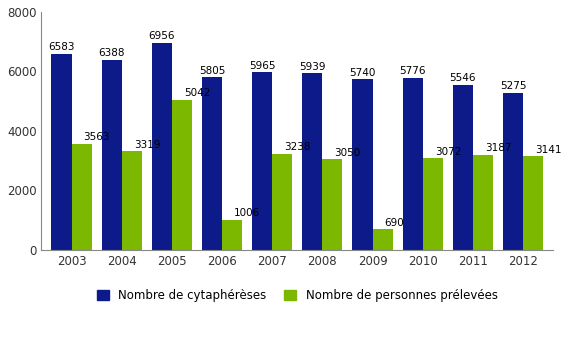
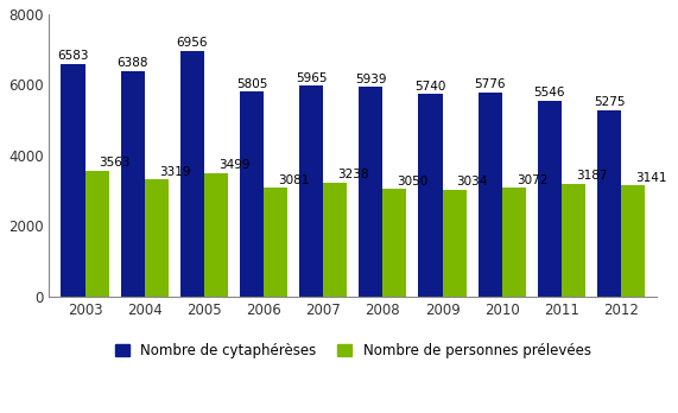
Nombre de personnes prélevées/2005: 5042 -> 3499
Nombre de personnes prélevées/2006: 1006 -> 3081
Nombre de personnes prélevées/2009: 690 -> 3034
